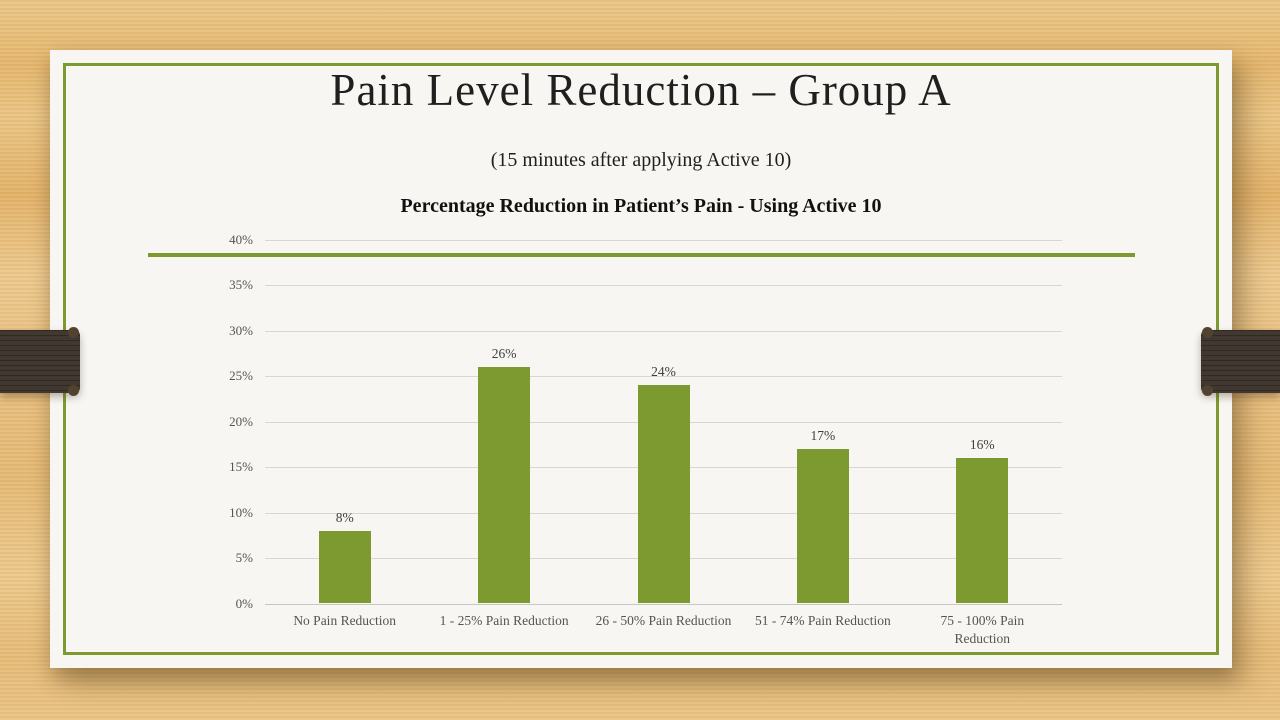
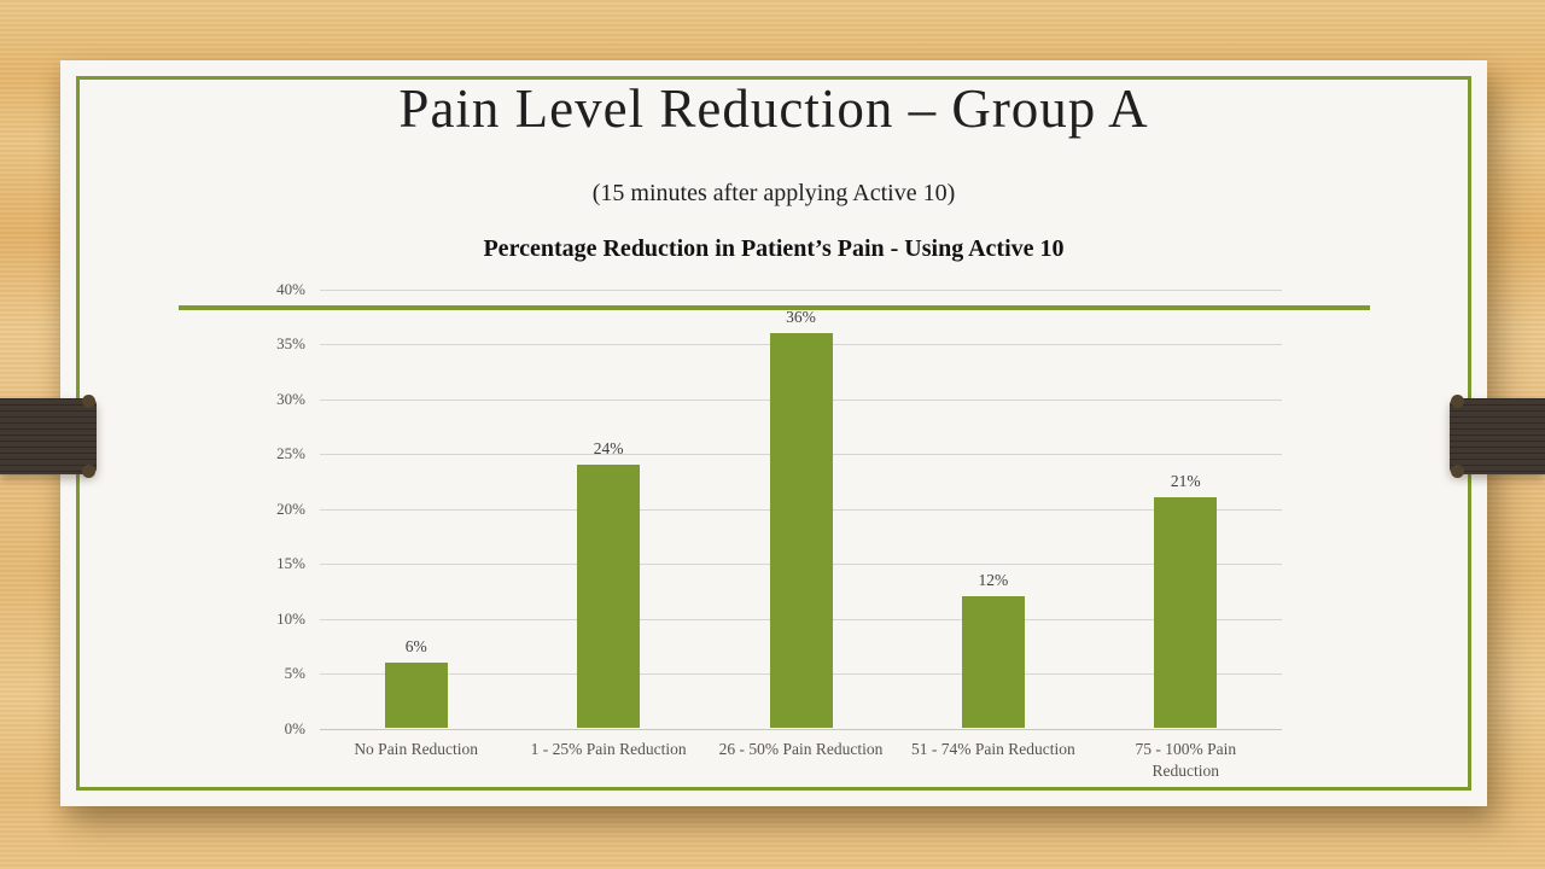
No Pain Reduction: 8% -> 6%
1 - 25% Pain Reduction: 26% -> 24%
26 - 50% Pain Reduction: 24% -> 36%
51 - 74% Pain Reduction: 17% -> 12%
75 - 100% Pain Reduction: 16% -> 21%
